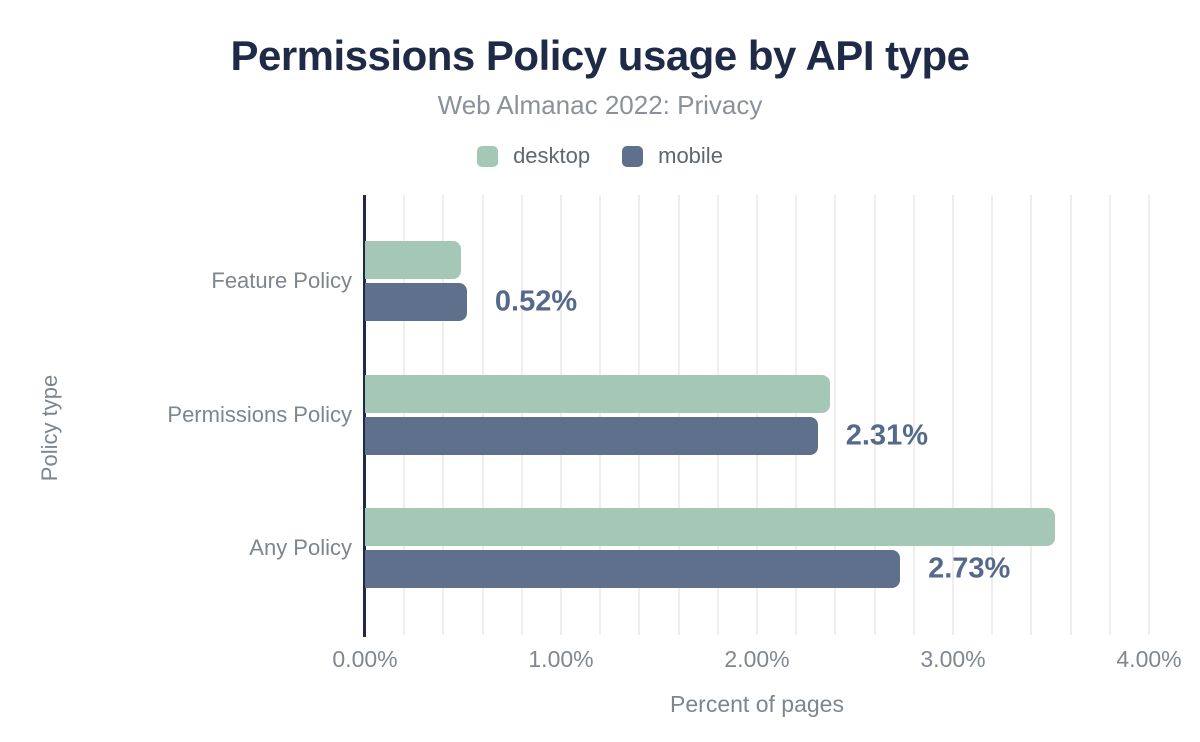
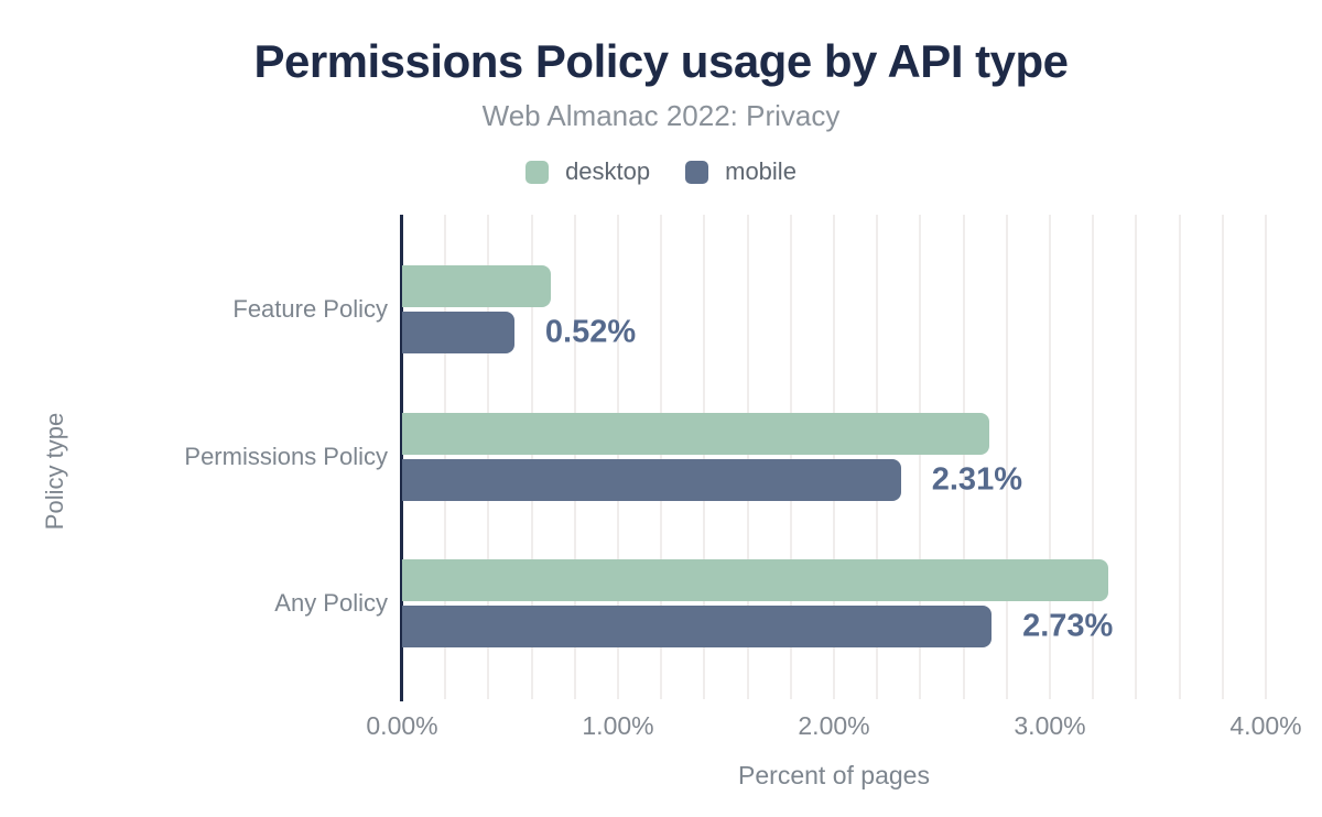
desktop/Feature Policy: 0.49% -> 0.69%
desktop/Permissions Policy: 2.37% -> 2.72%
desktop/Any Policy: 3.52% -> 3.27%
